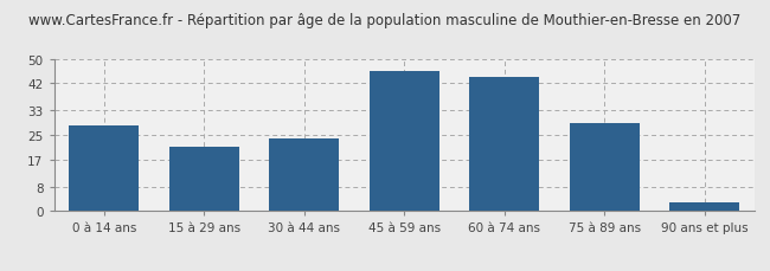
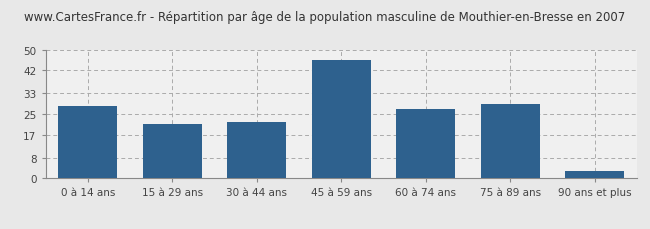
30 à 44 ans: 24 -> 22
60 à 74 ans: 44 -> 27
